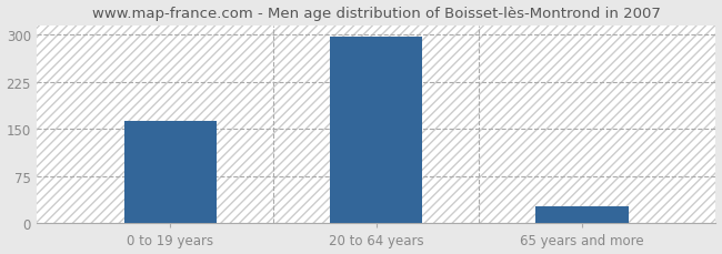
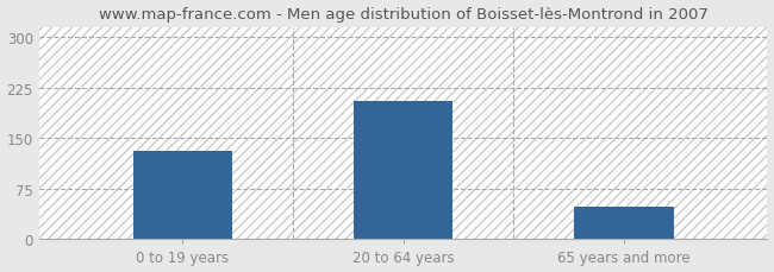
0 to 19 years: 163 -> 132
20 to 64 years: 297 -> 206
65 years and more: 28 -> 48
